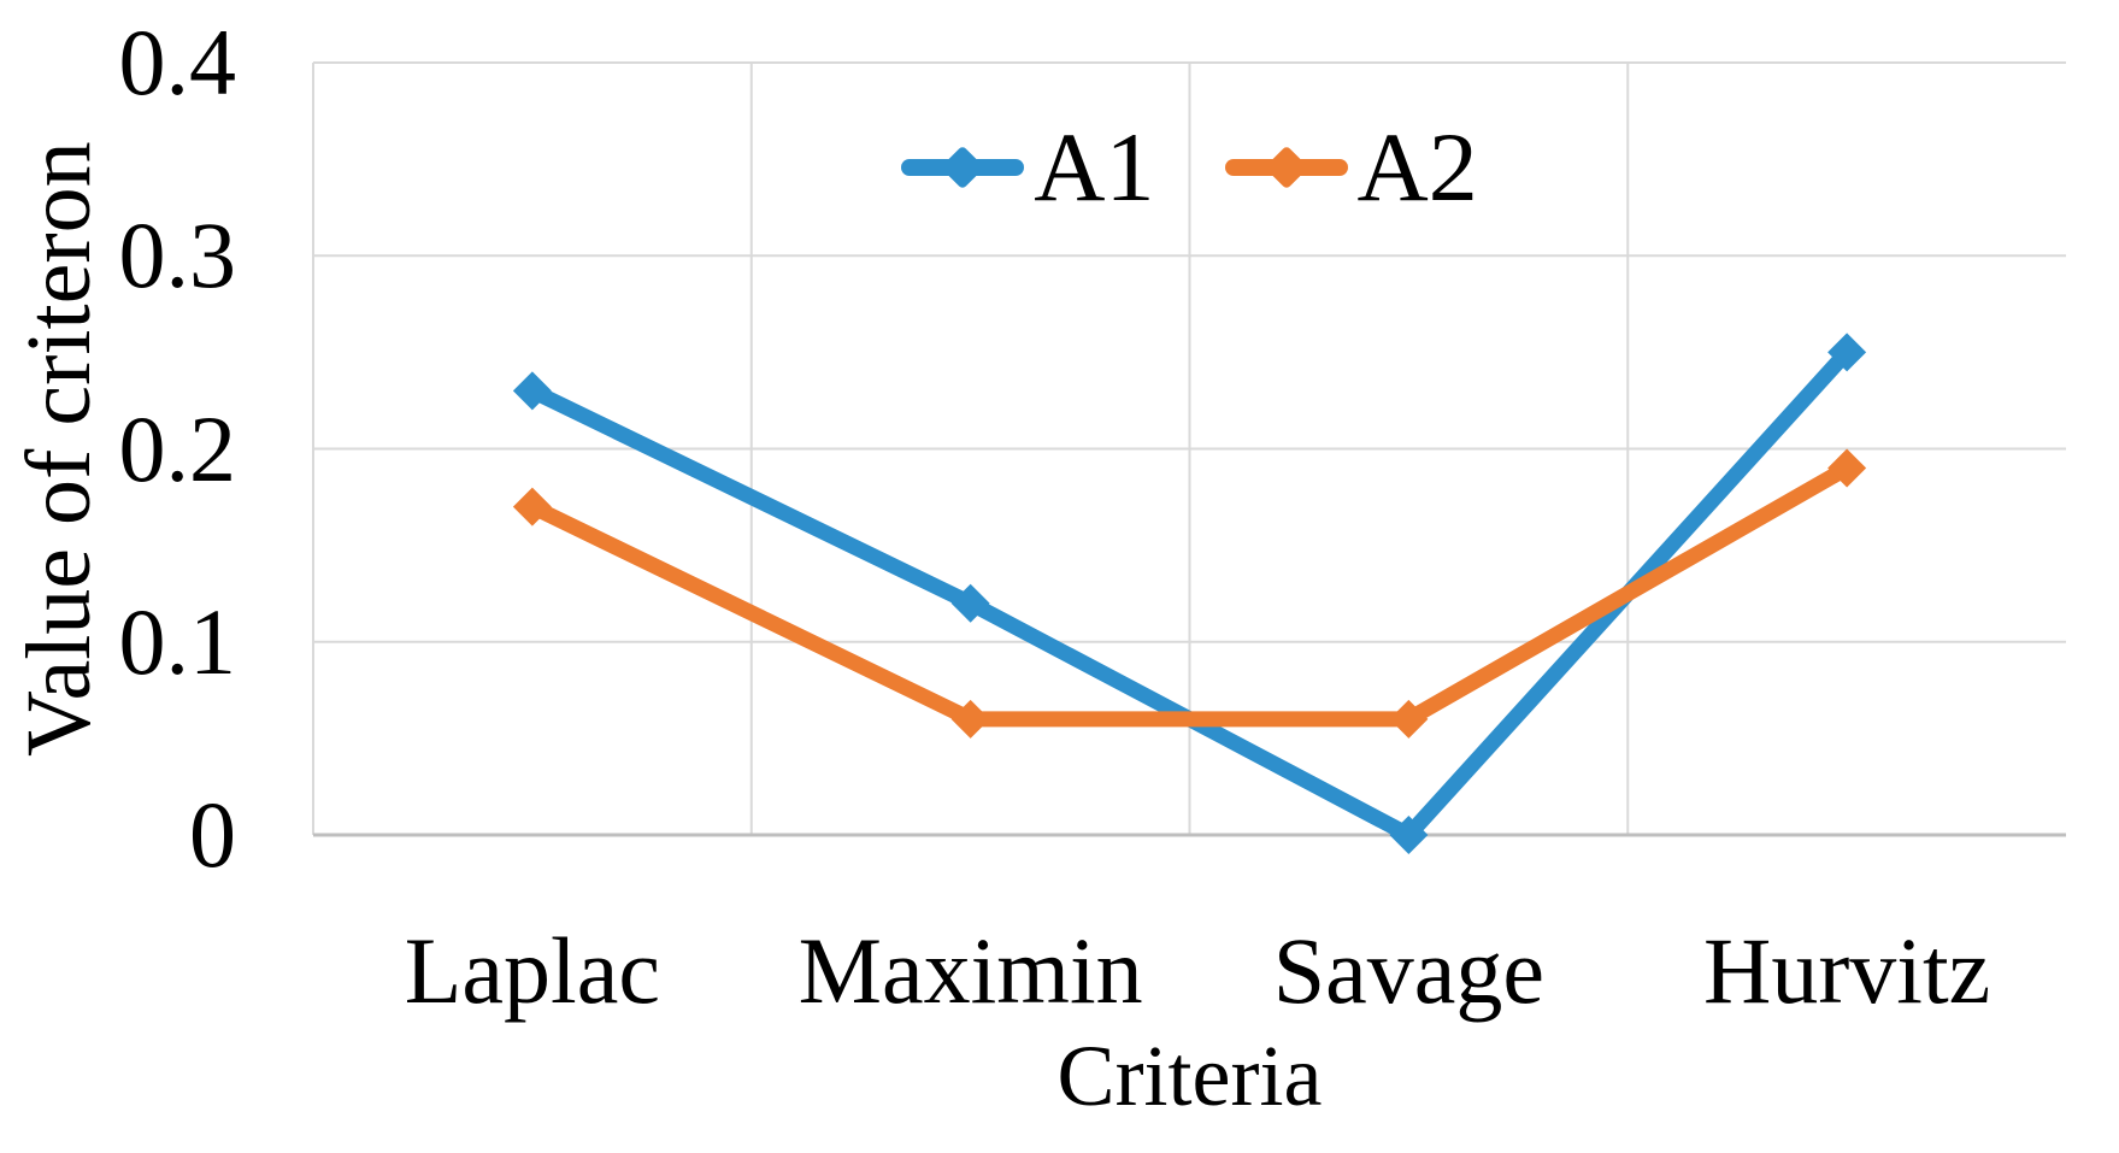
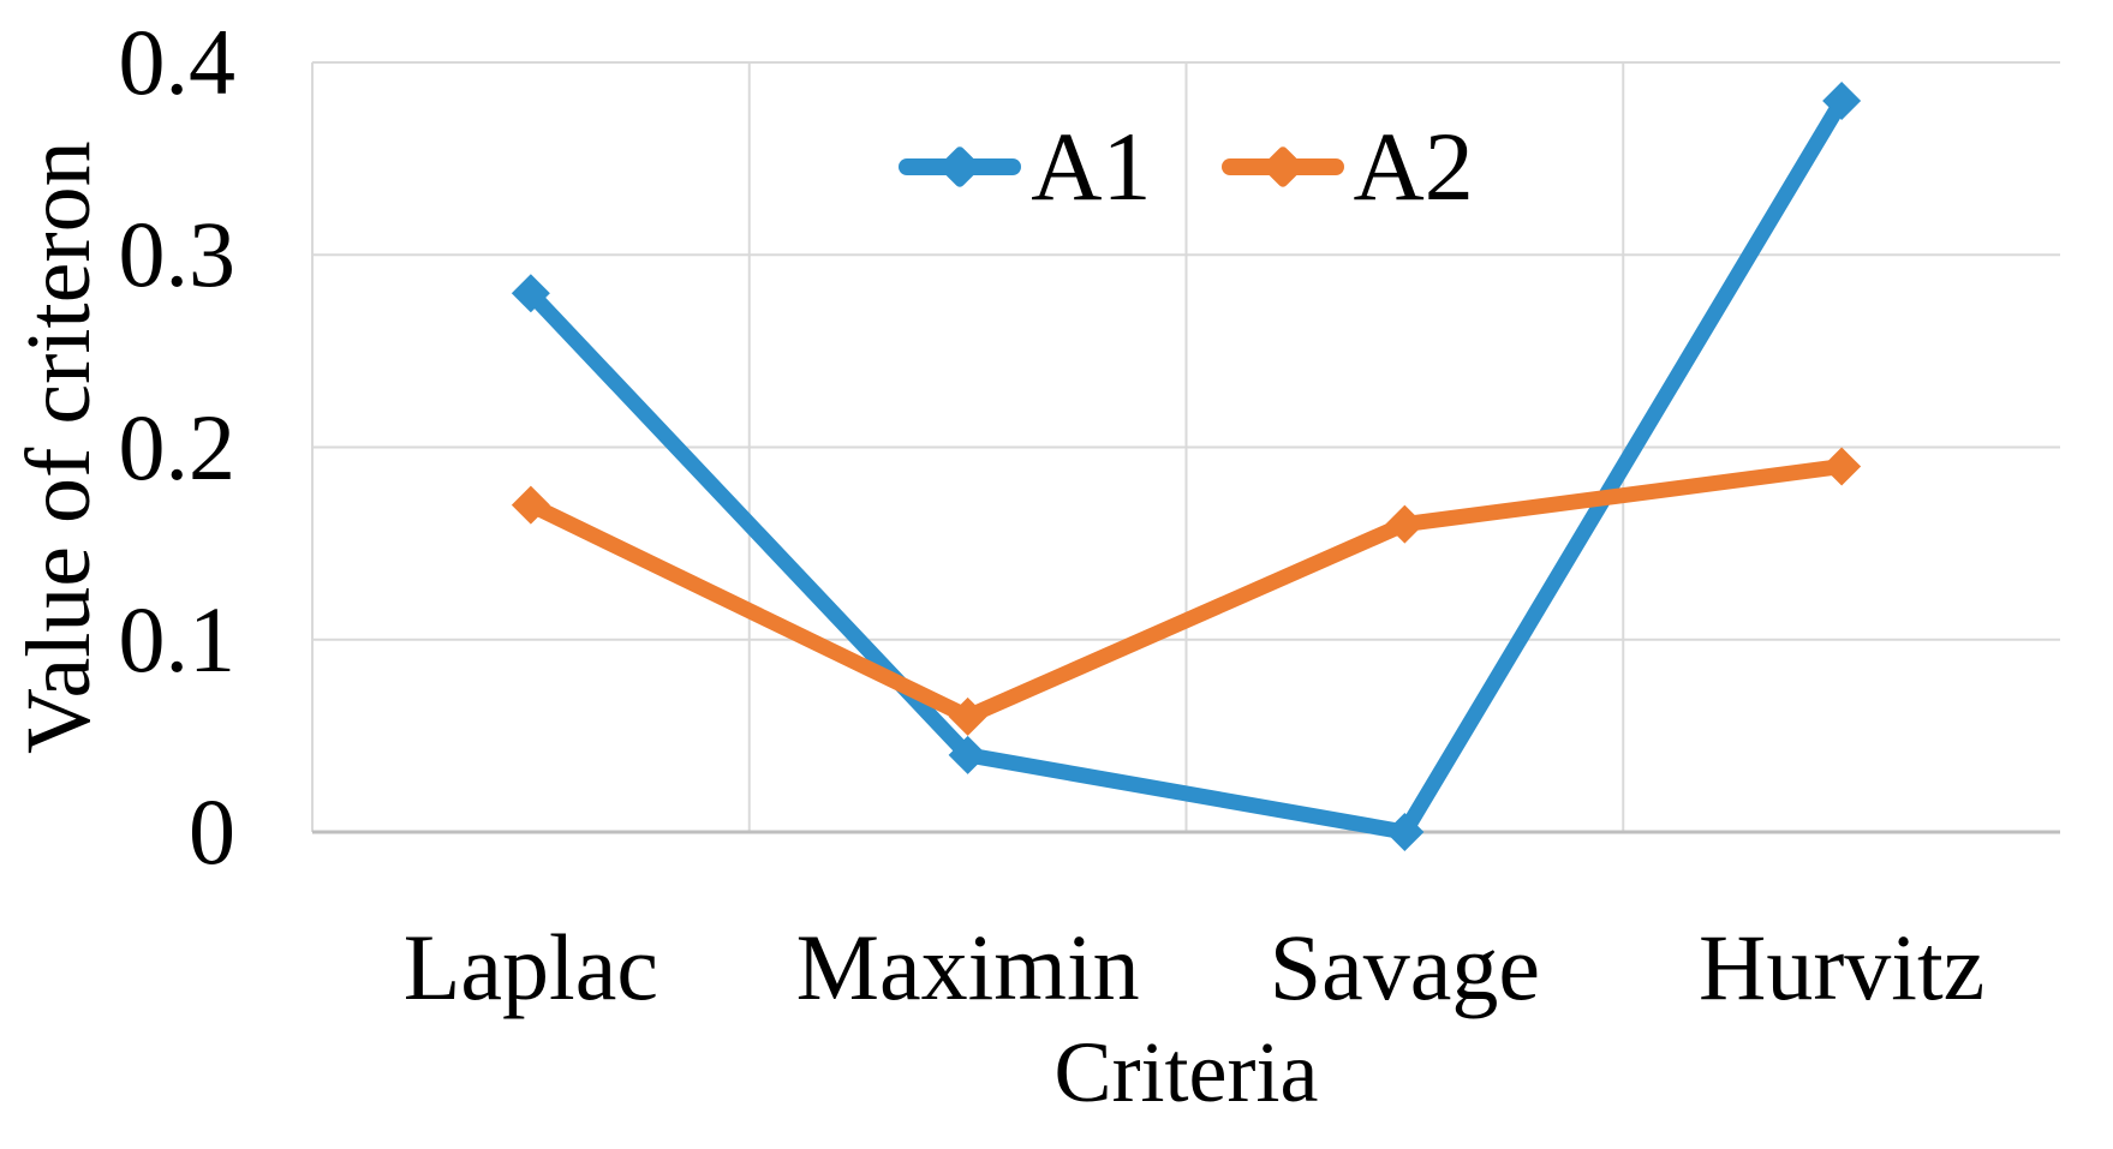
A1/Laplac: 0.23 -> 0.28
A1/Maximin: 0.12 -> 0.04
A2/Savage: 0.06 -> 0.16
A1/Hurvitz: 0.25 -> 0.38
